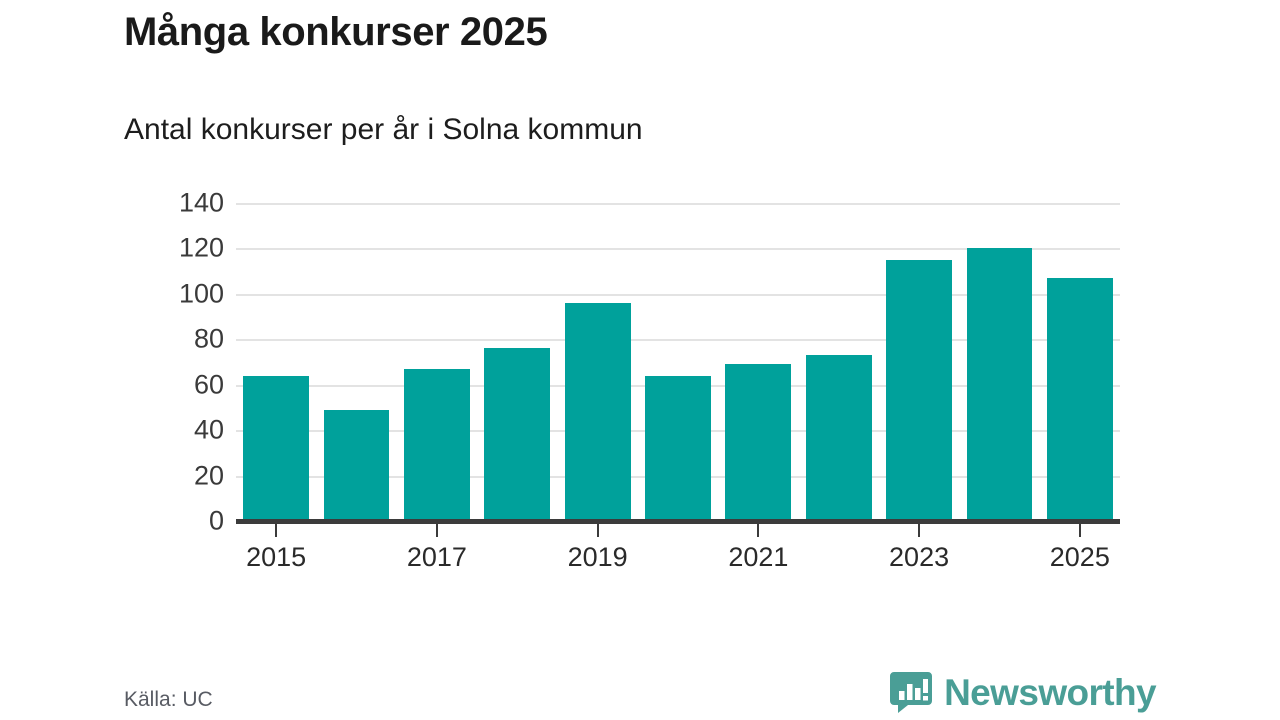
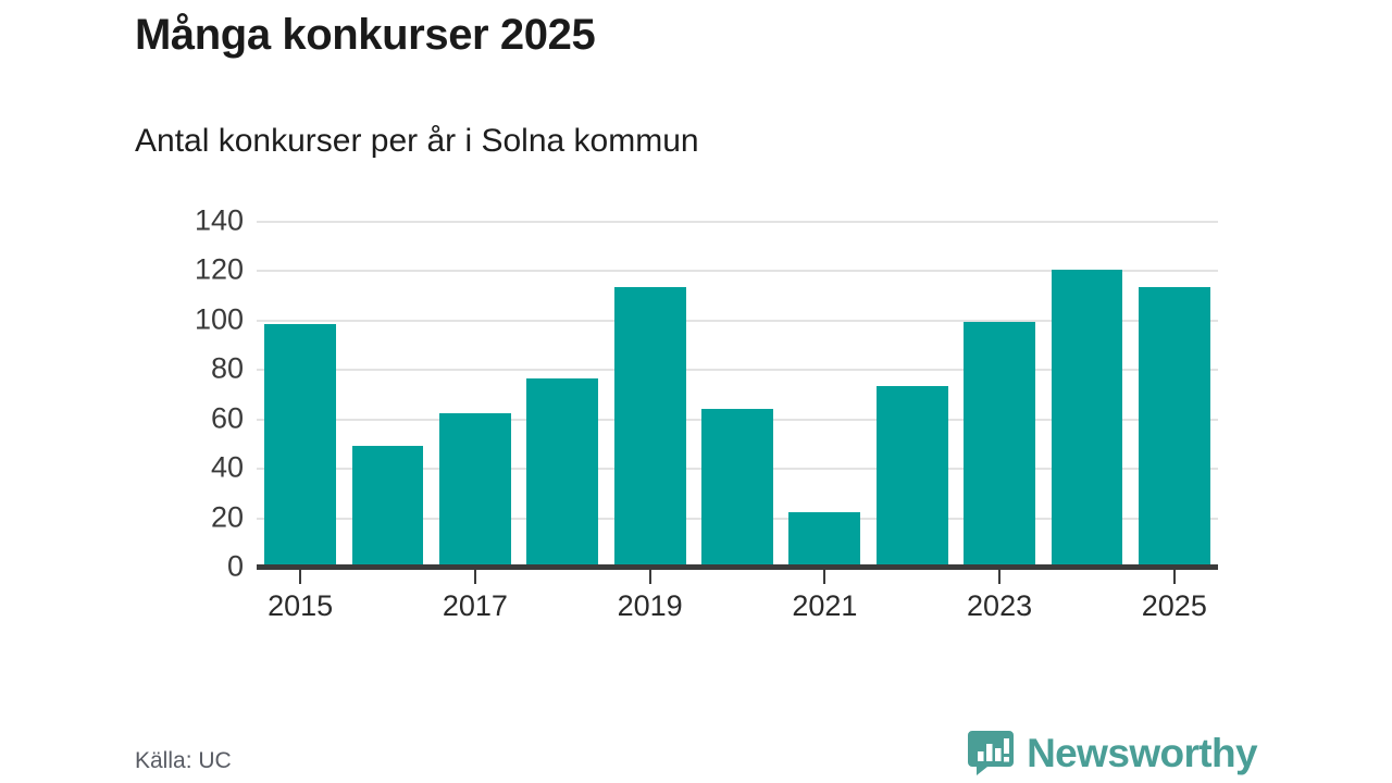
2015: 64 -> 98
2017: 67 -> 62
2019: 96 -> 113
2021: 69 -> 22
2023: 115 -> 99
2025: 107 -> 113
